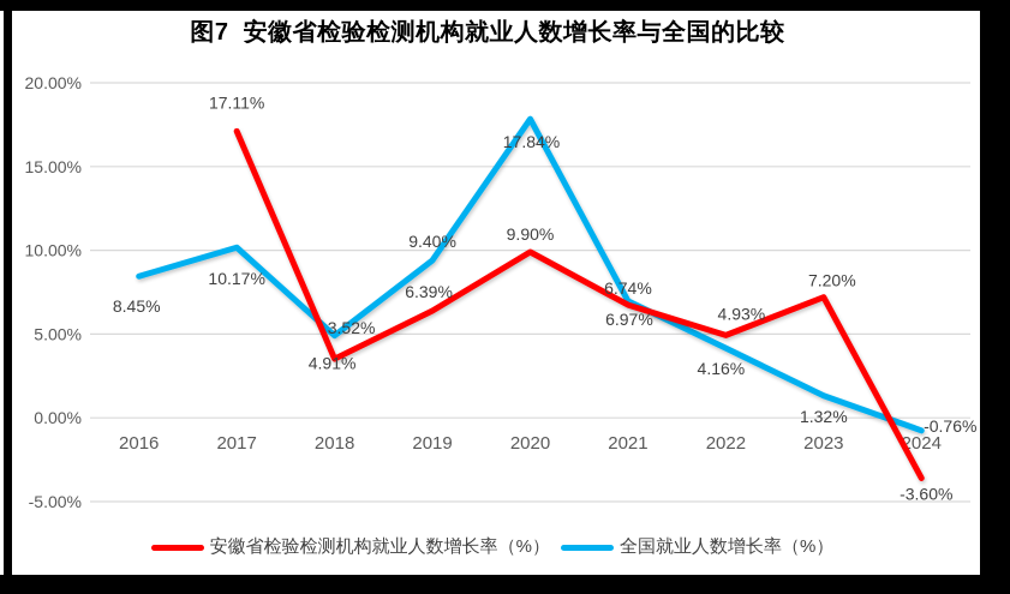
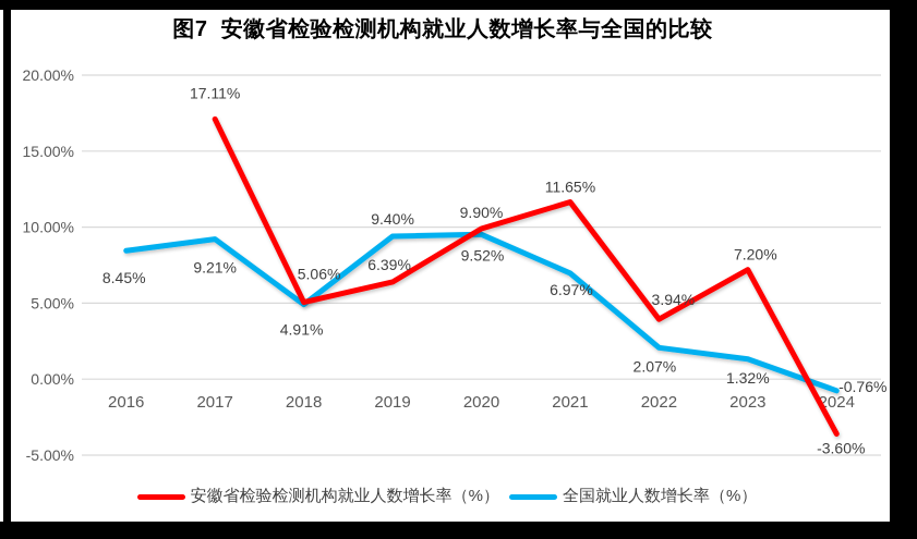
全国就业人数增长率（%）/2017: 10.17% -> 9.21%
安徽省检验检测机构就业人数增长率（%）/2018: 3.52% -> 5.06%
全国就业人数增长率（%）/2020: 17.84% -> 9.52%
安徽省检验检测机构就业人数增长率（%）/2021: 6.74% -> 11.65%
安徽省检验检测机构就业人数增长率（%）/2022: 4.93% -> 3.94%
全国就业人数增长率（%）/2022: 4.16% -> 2.07%
